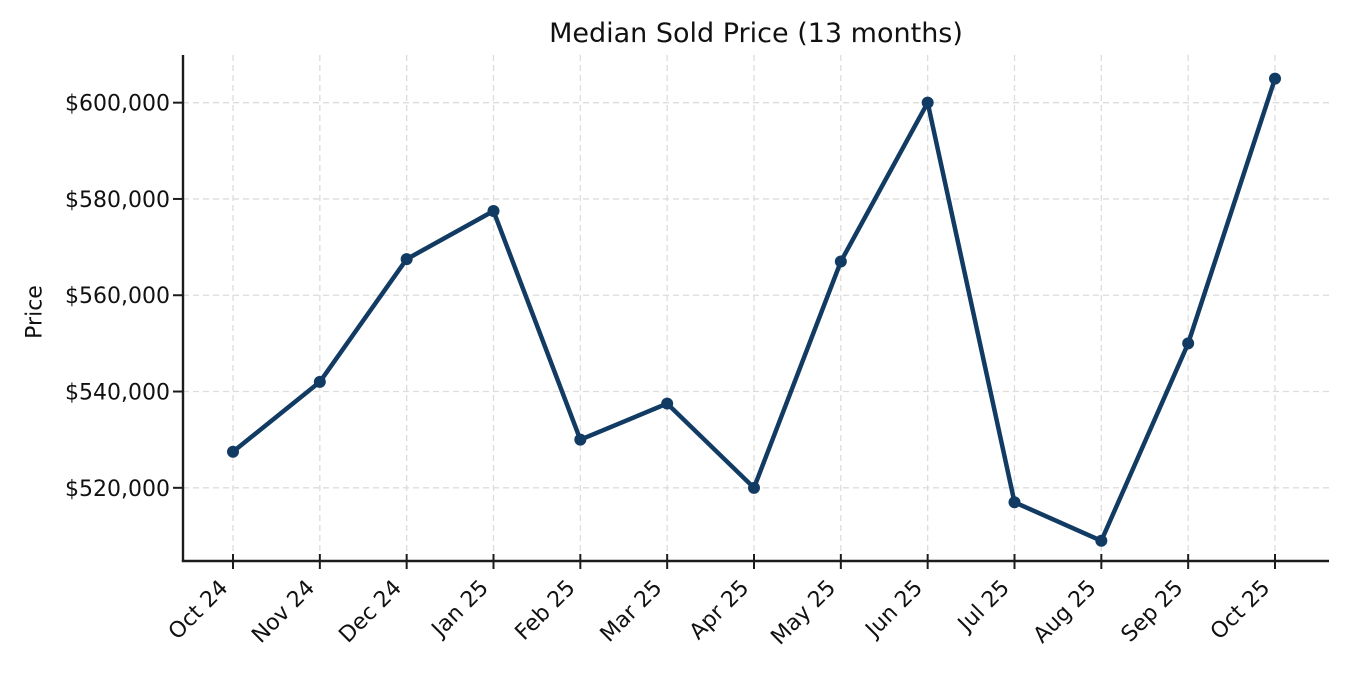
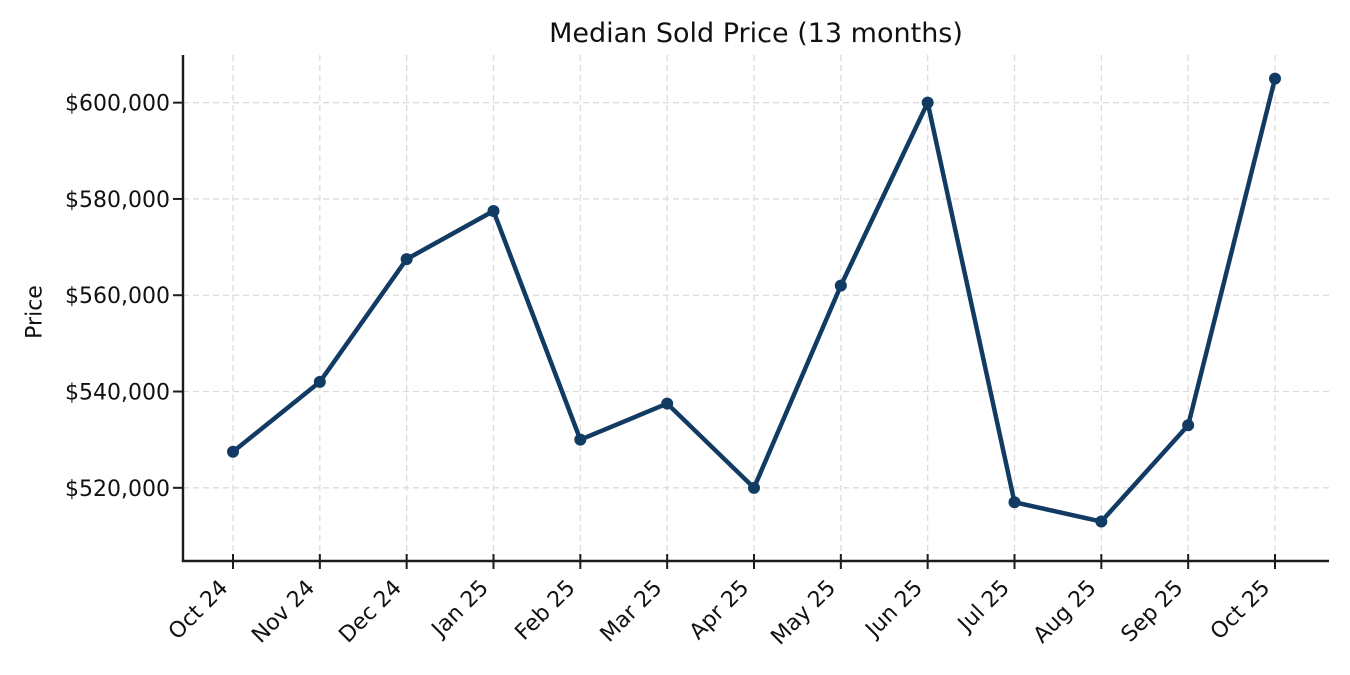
May 25: $567000 -> $562000
Aug 25: $509000 -> $513000
Sep 25: $550000 -> $533000
